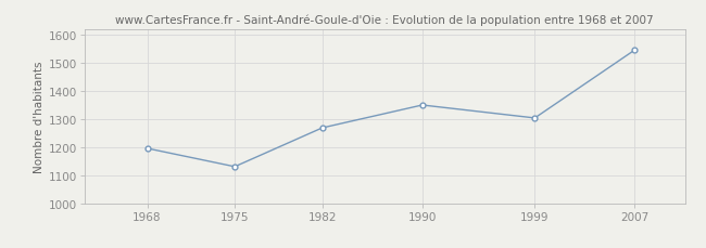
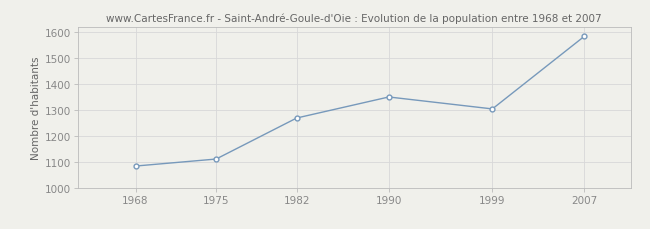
1968: 1195 -> 1083
1975: 1130 -> 1110
2007: 1545 -> 1583
